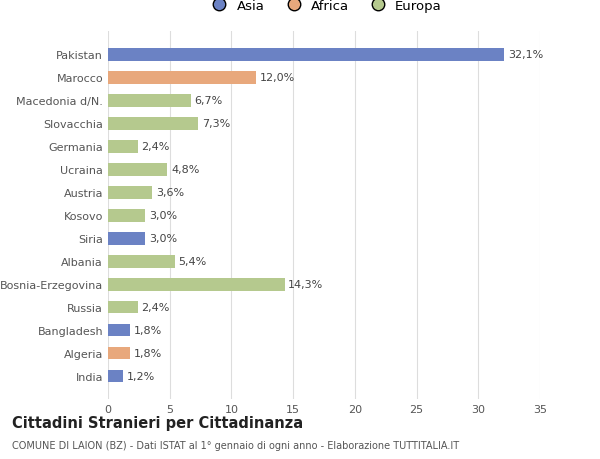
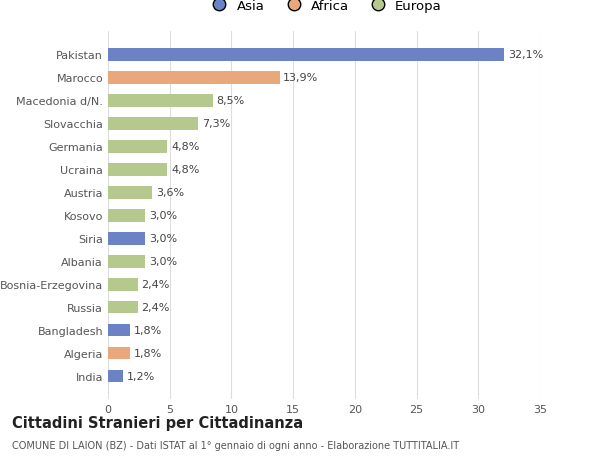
Marocco: 12,0% -> 13,9%
Macedonia d/N.: 6,7% -> 8,5%
Germania: 2,4% -> 4,8%
Albania: 5,4% -> 3,0%
Bosnia-Erzegovina: 14,3% -> 2,4%
